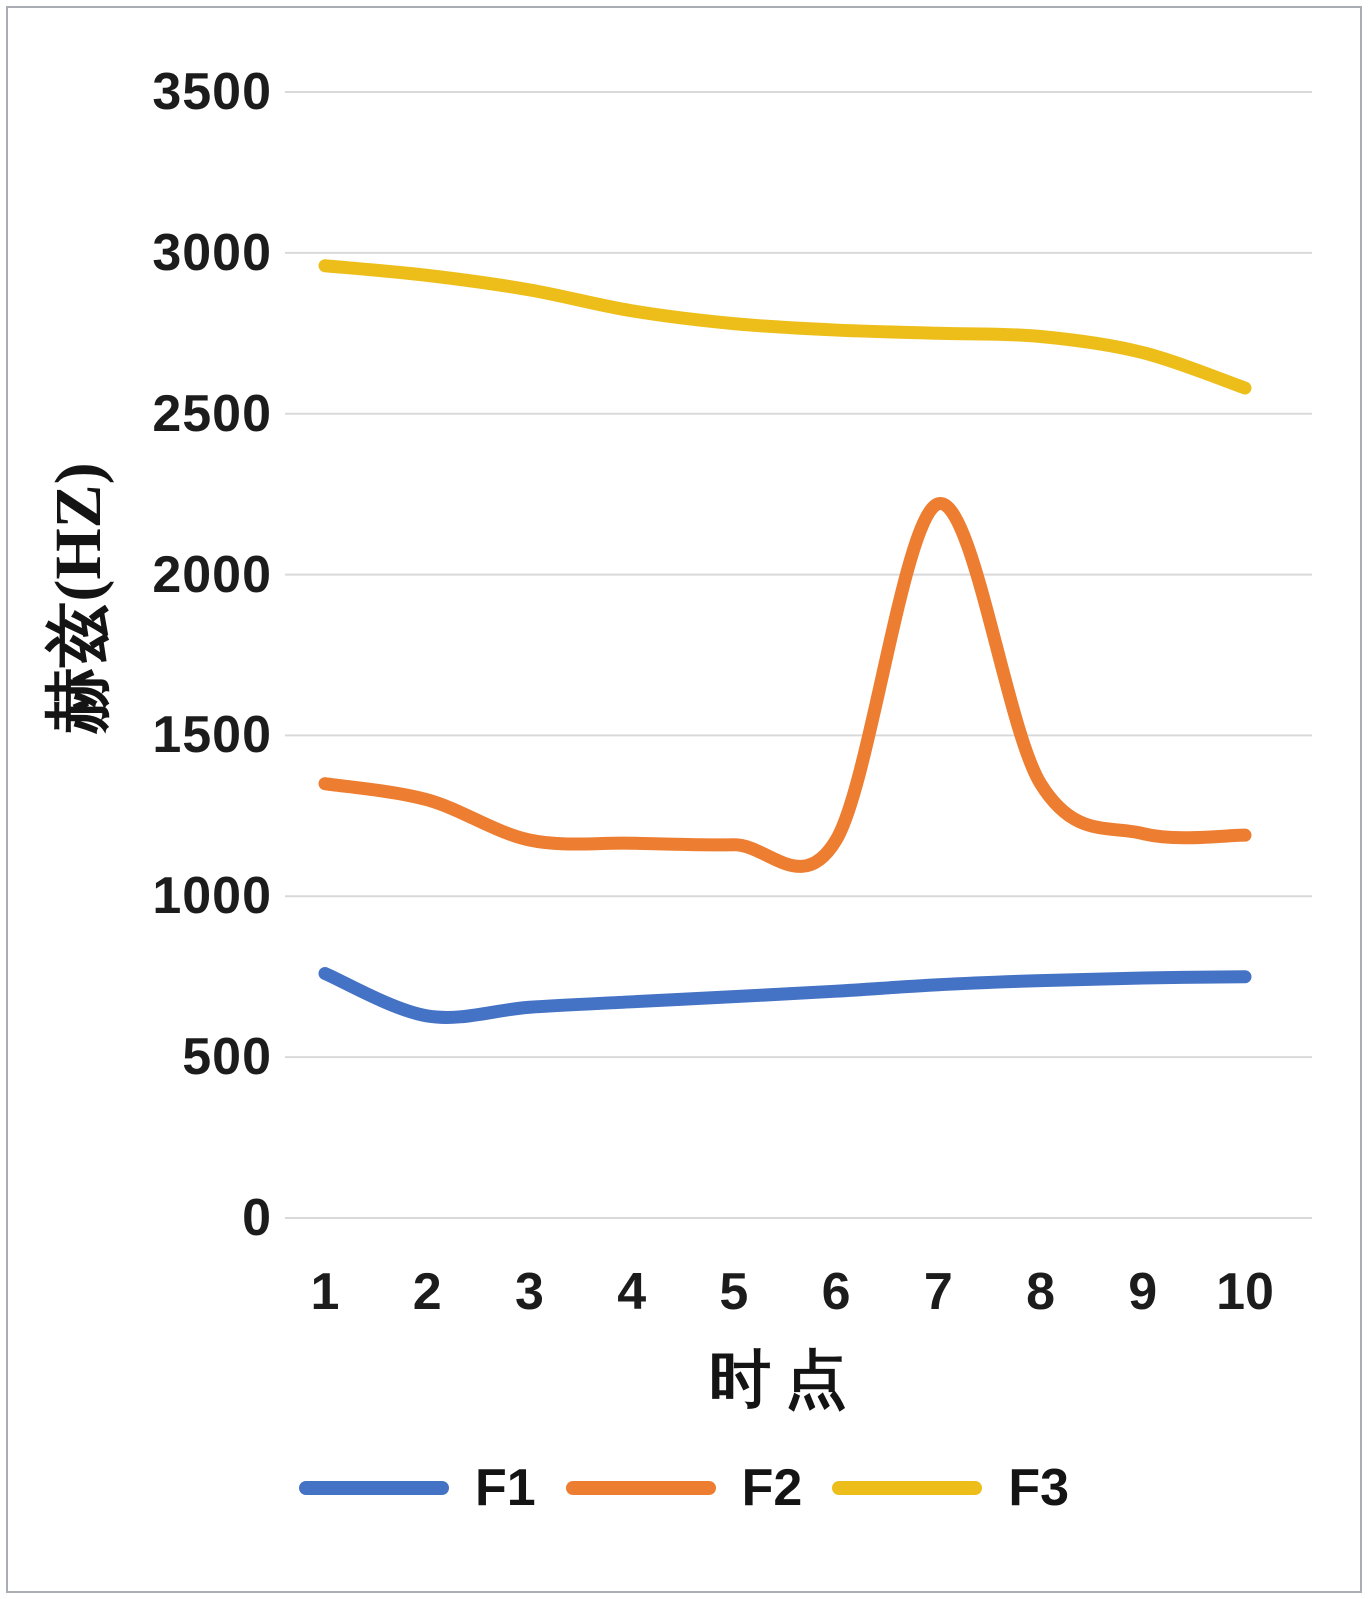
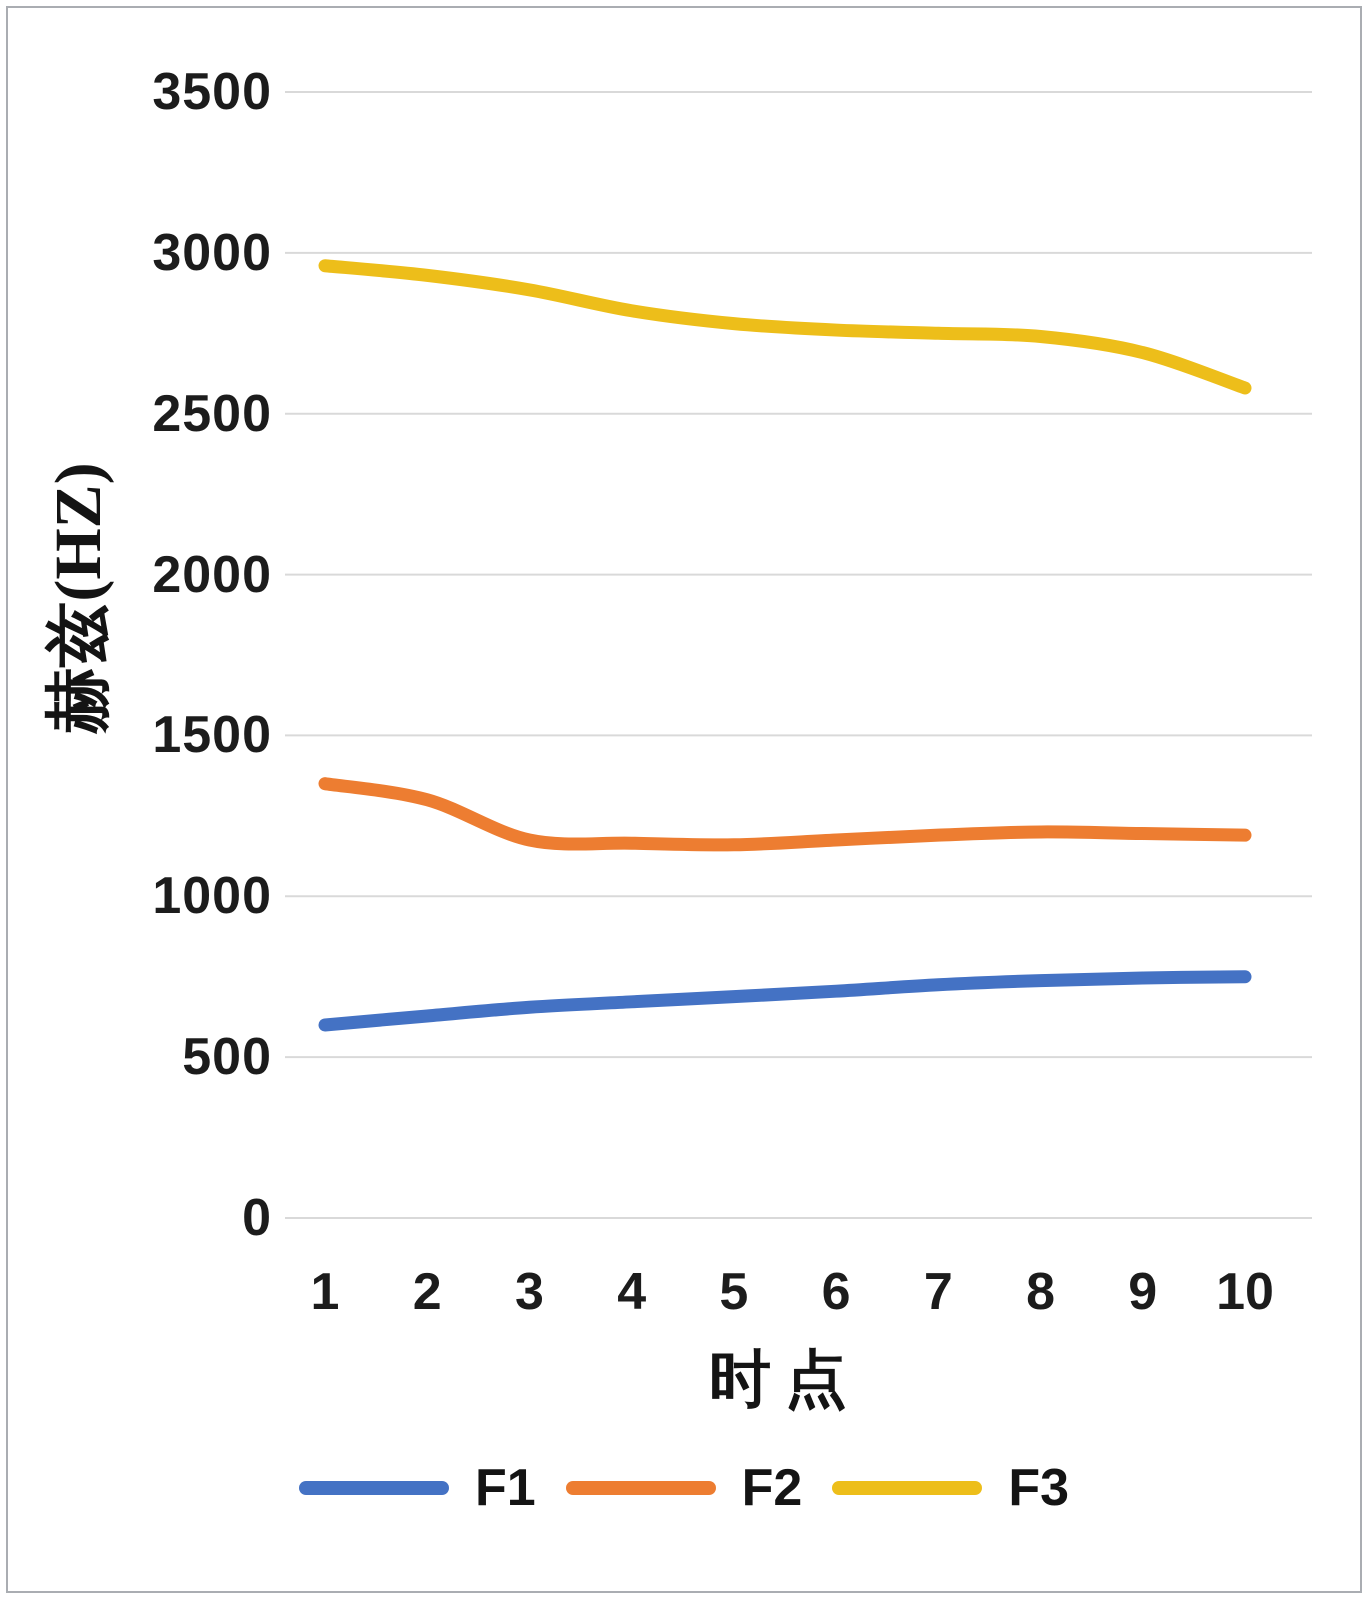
F1/1: 760 -> 600
F2/7: 2220 -> 1190
F2/8: 1350 -> 1200
